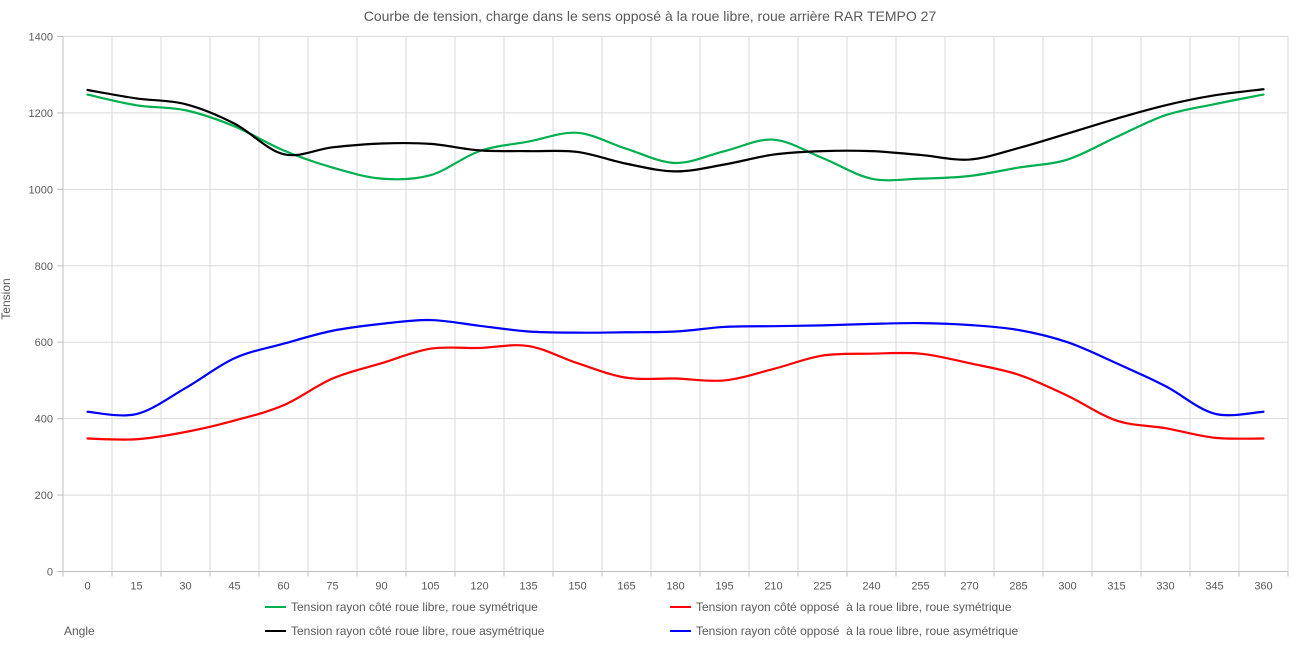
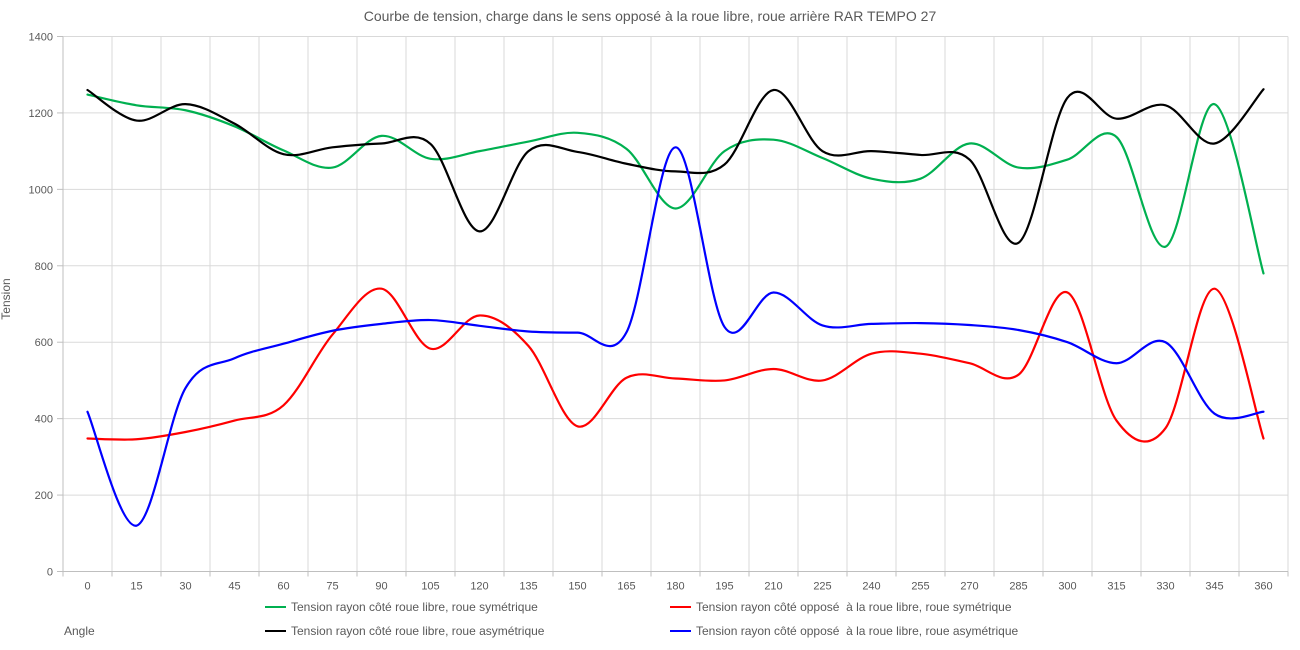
Tension rayon côté roue libre, roue asymétrique/15: 1240 -> 1180
Tension rayon côté opposé à la roue libre, roue asymétrique/15: 410 -> 120
Tension rayon côté opposé à la roue libre, roue symétrique/75: 500 -> 620
Tension rayon côté roue libre, roue symétrique/90: 1030 -> 1140
Tension rayon côté opposé à la roue libre, roue symétrique/90: 540 -> 740
Tension rayon côté roue libre, roue symétrique/105: 1040 -> 1080
Tension rayon côté opposé à la roue libre, roue symétrique/120: 580 -> 670
Tension rayon côté roue libre, roue asymétrique/120: 1100 -> 890
Tension rayon côté opposé à la roue libre, roue symétrique/150: 540 -> 380
Tension rayon côté roue libre, roue symétrique/180: 1070 -> 950
Tension rayon côté opposé à la roue libre, roue asymétrique/180: 630 -> 1110
Tension rayon côté roue libre, roue asymétrique/210: 1090 -> 1260
Tension rayon côté opposé à la roue libre, roue asymétrique/210: 640 -> 730
Tension rayon côté opposé à la roue libre, roue symétrique/225: 560 -> 500
Tension rayon côté roue libre, roue symétrique/270: 1040 -> 1120
Tension rayon côté roue libre, roue asymétrique/285: 1110 -> 860
Tension rayon côté opposé à la roue libre, roue symétrique/300: 460 -> 730
Tension rayon côté roue libre, roue asymétrique/300: 1150 -> 1240
Tension rayon côté roue libre, roue symétrique/330: 1190 -> 850
Tension rayon côté opposé à la roue libre, roue asymétrique/330: 480 -> 600
Tension rayon côté opposé à la roue libre, roue symétrique/345: 350 -> 740
Tension rayon côté roue libre, roue asymétrique/345: 1250 -> 1120
Tension rayon côté roue libre, roue symétrique/360: 1250 -> 780
